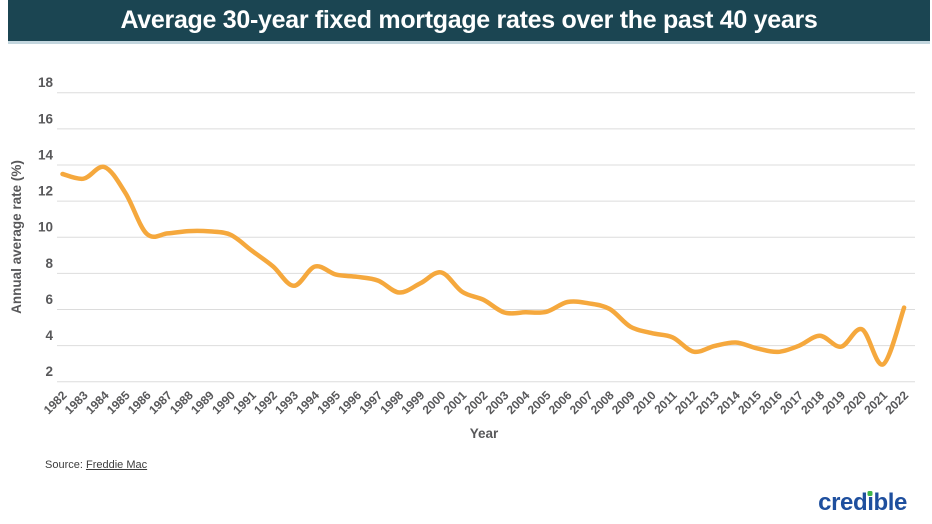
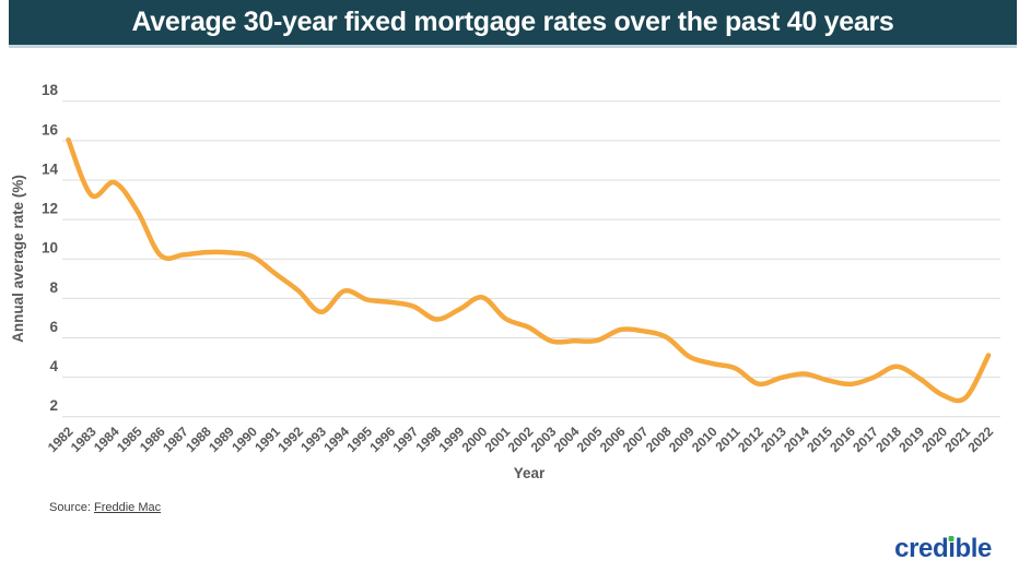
1982: 13.5 -> 16.0
2020: 4.9 -> 3.1
2022: 6.1 -> 5.1
